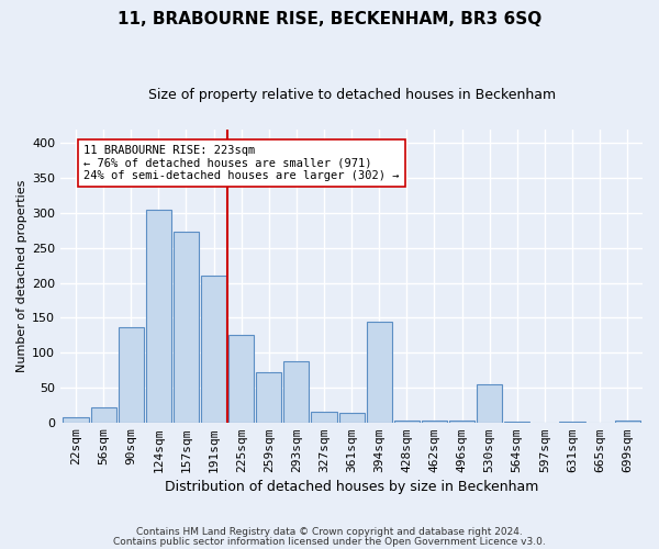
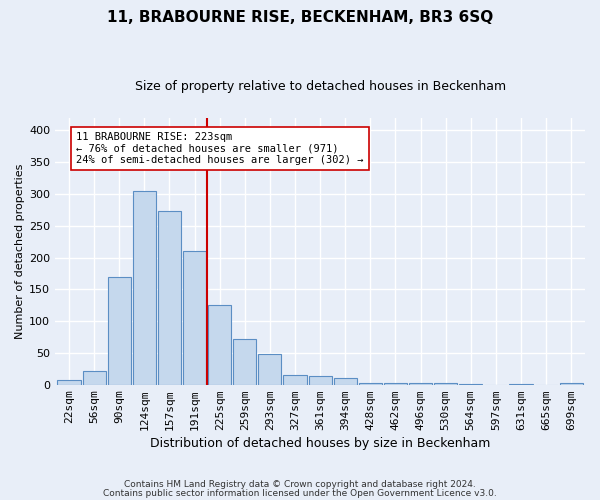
90sqm: 136 -> 170
293sqm: 88 -> 48
394sqm: 144 -> 10
530sqm: 54 -> 2
